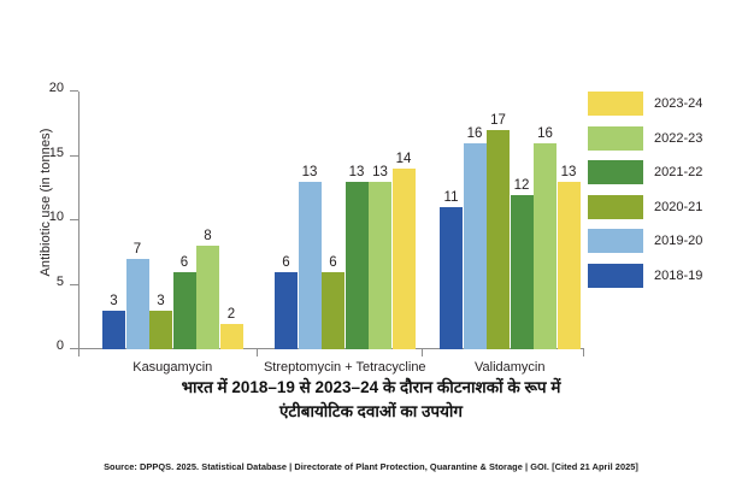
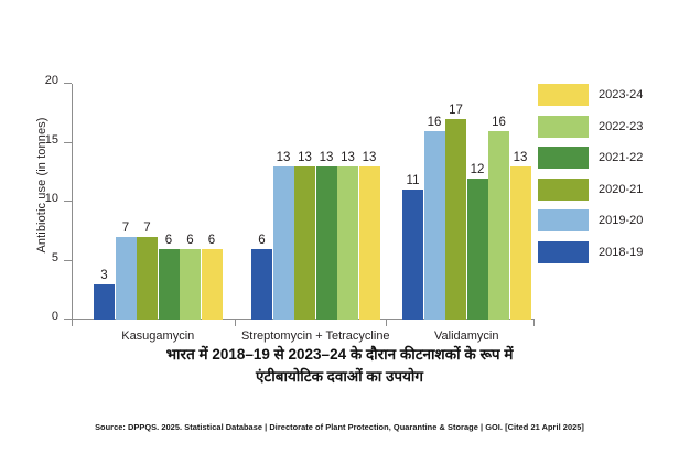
2020-21/Kasugamycin: 3 -> 7
2022-23/Kasugamycin: 8 -> 6
2023-24/Kasugamycin: 2 -> 6
2020-21/Streptomycin + Tetracycline: 6 -> 13
2023-24/Streptomycin + Tetracycline: 14 -> 13
